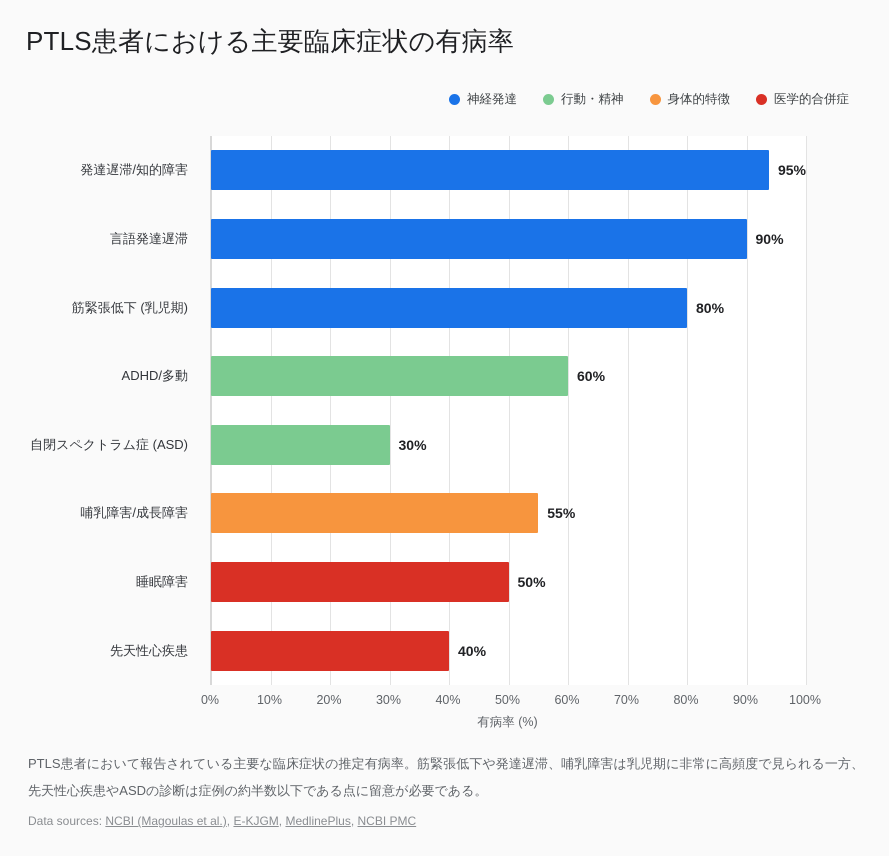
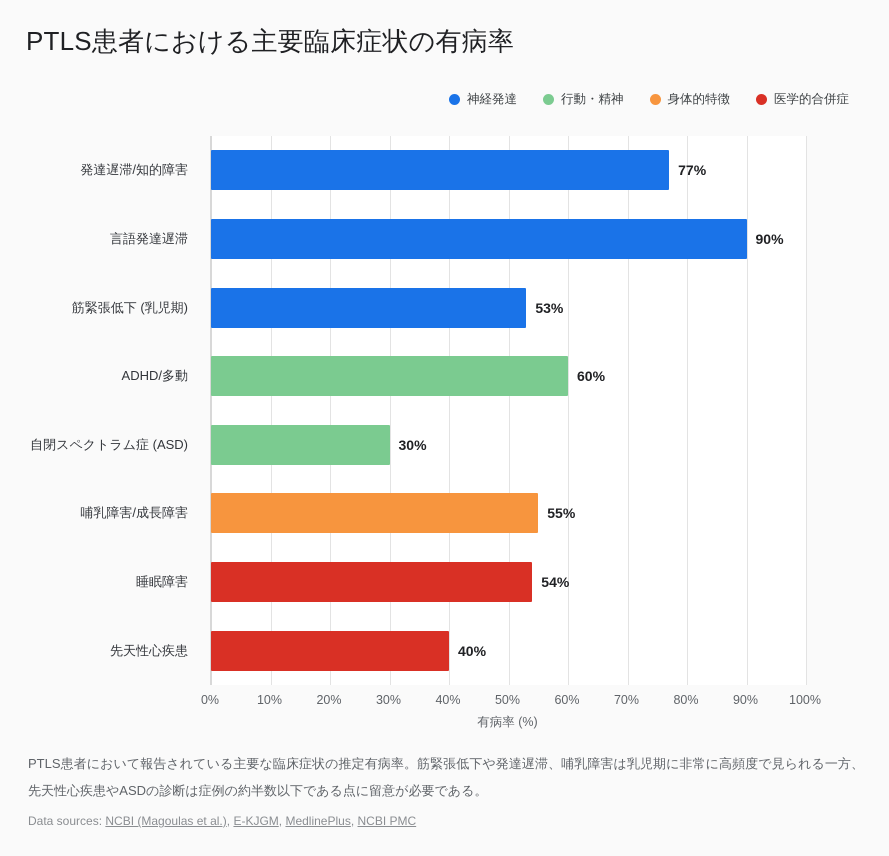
発達遅滞/知的障害: 95% -> 77%
筋緊張低下 (乳児期): 80% -> 53%
睡眠障害: 50% -> 54%
